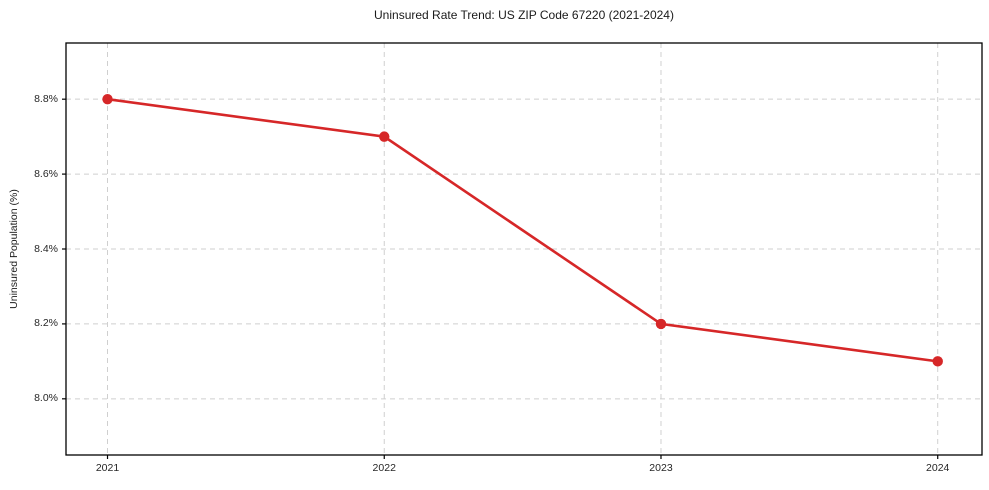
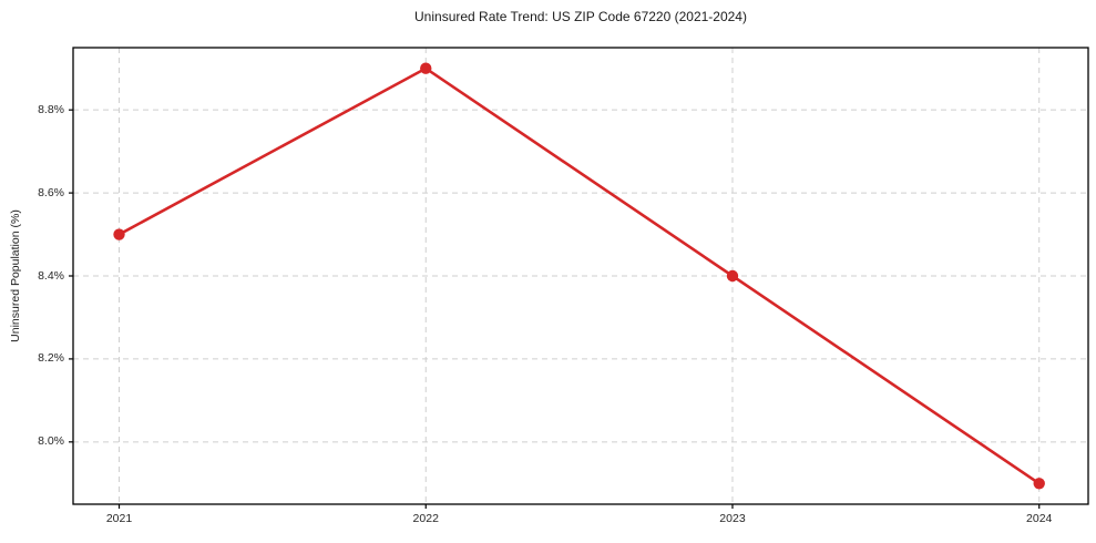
2021: 8.8% -> 8.5%
2022: 8.7% -> 8.9%
2023: 8.2% -> 8.4%
2024: 8.1% -> 7.9%
